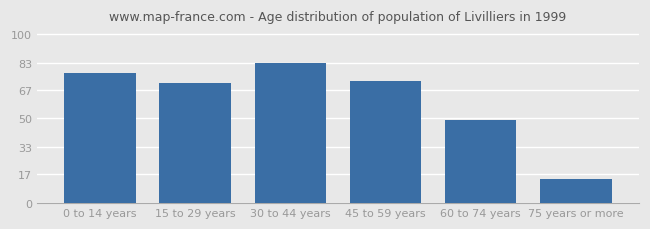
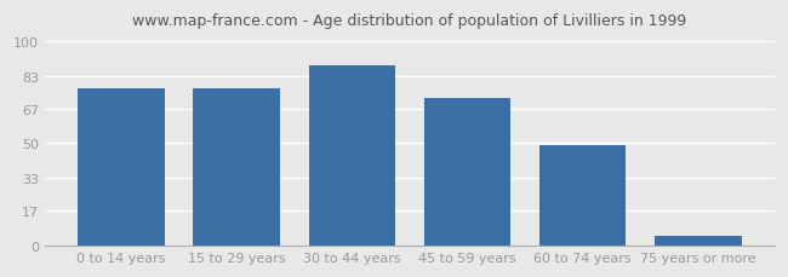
15 to 29 years: 71 -> 77
30 to 44 years: 83 -> 88
75 years or more: 14 -> 5
